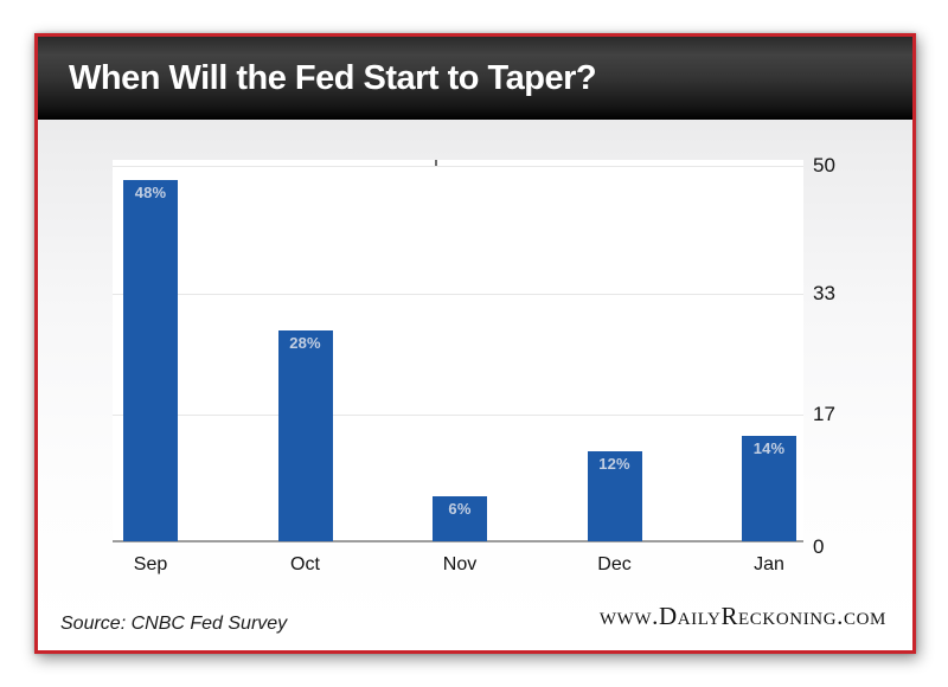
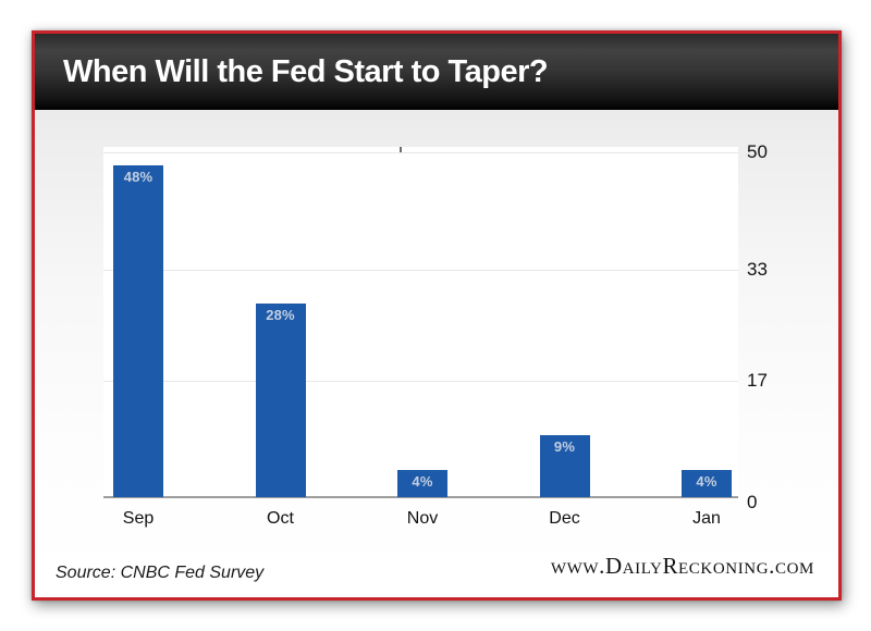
Nov: 6% -> 4%
Dec: 12% -> 9%
Jan: 14% -> 4%
